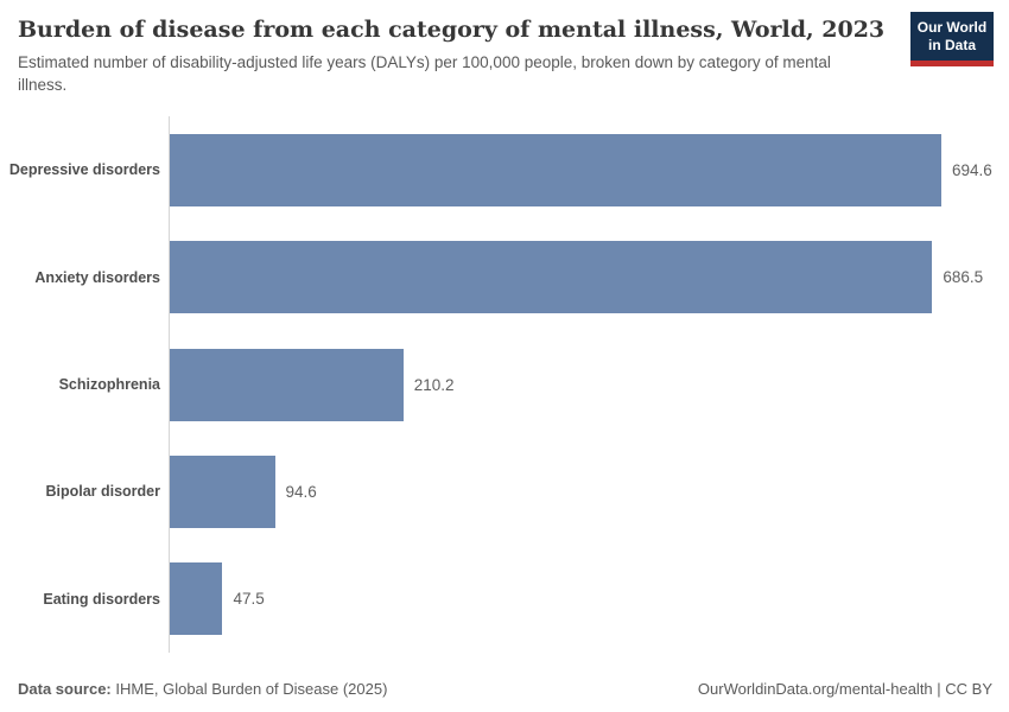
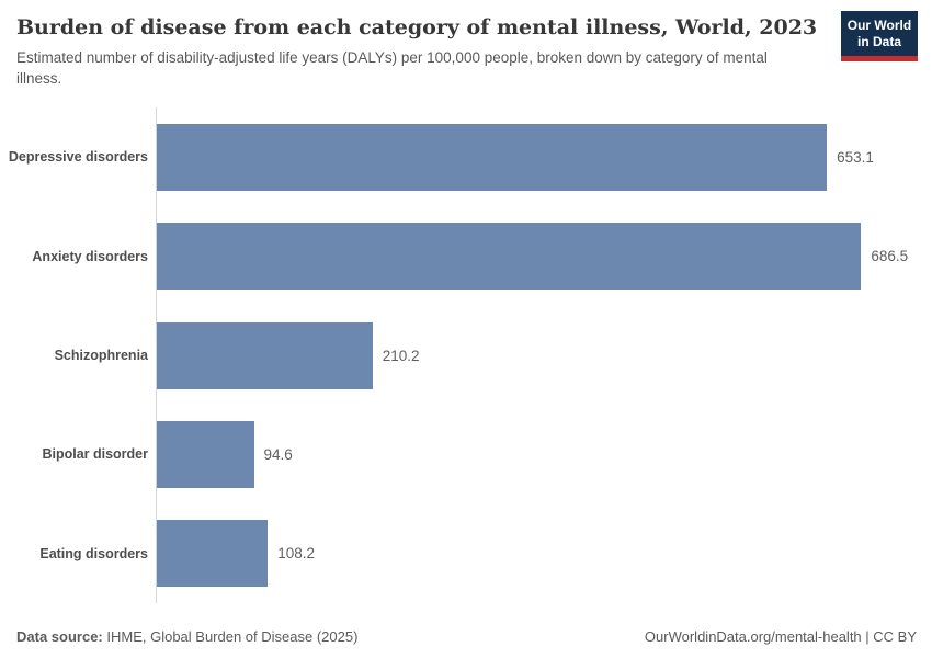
Depressive disorders: 694.6 -> 653.1
Eating disorders: 47.5 -> 108.2
